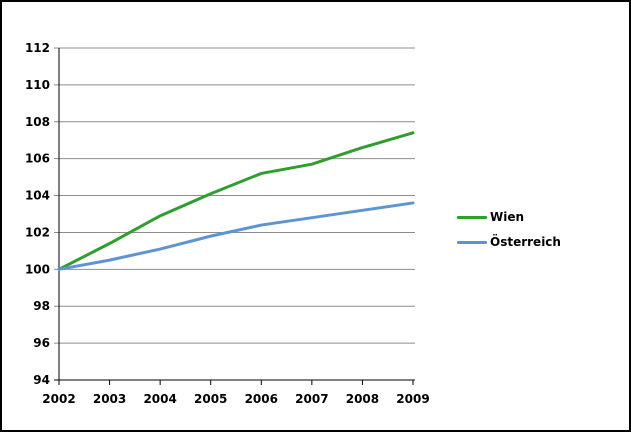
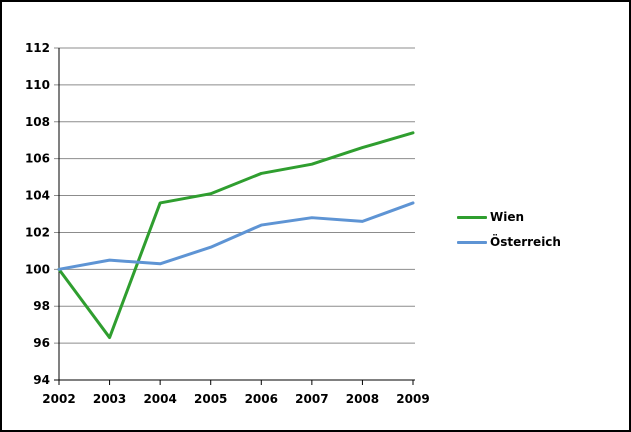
Wien/2003: 101.4 -> 96.3
Wien/2004: 102.9 -> 103.6
Österreich/2004: 101.1 -> 100.3
Österreich/2005: 101.8 -> 101.2
Österreich/2008: 103.2 -> 102.6
